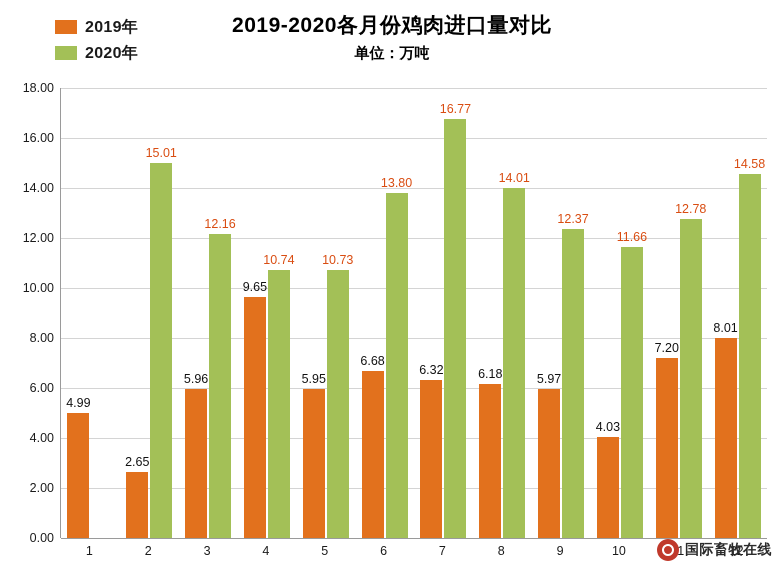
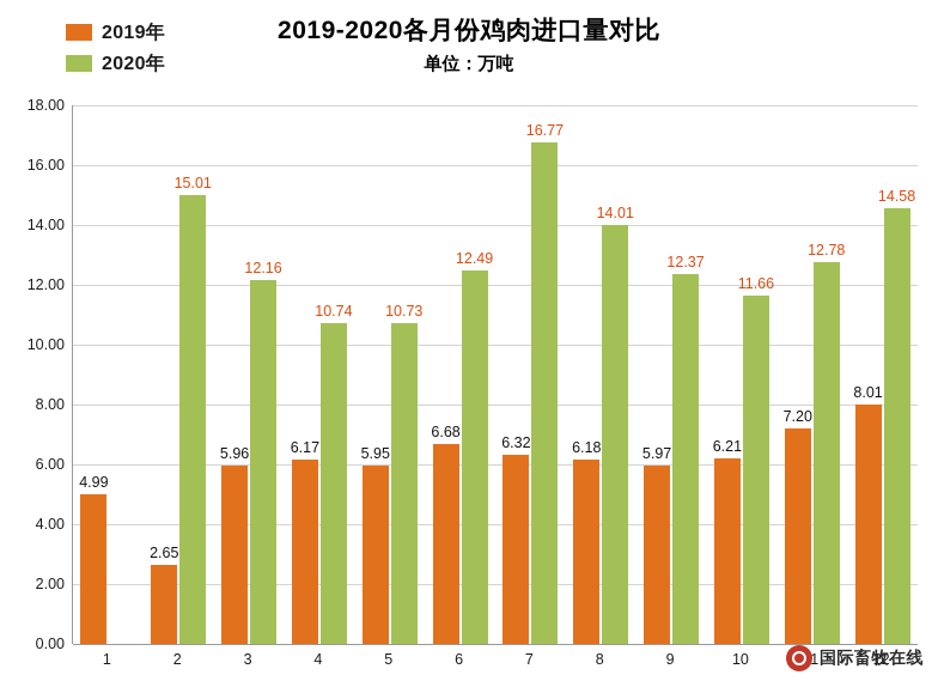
2019年/4: 9.65 -> 6.17
2020年/6: 13.80 -> 12.49
2019年/10: 4.03 -> 6.21
